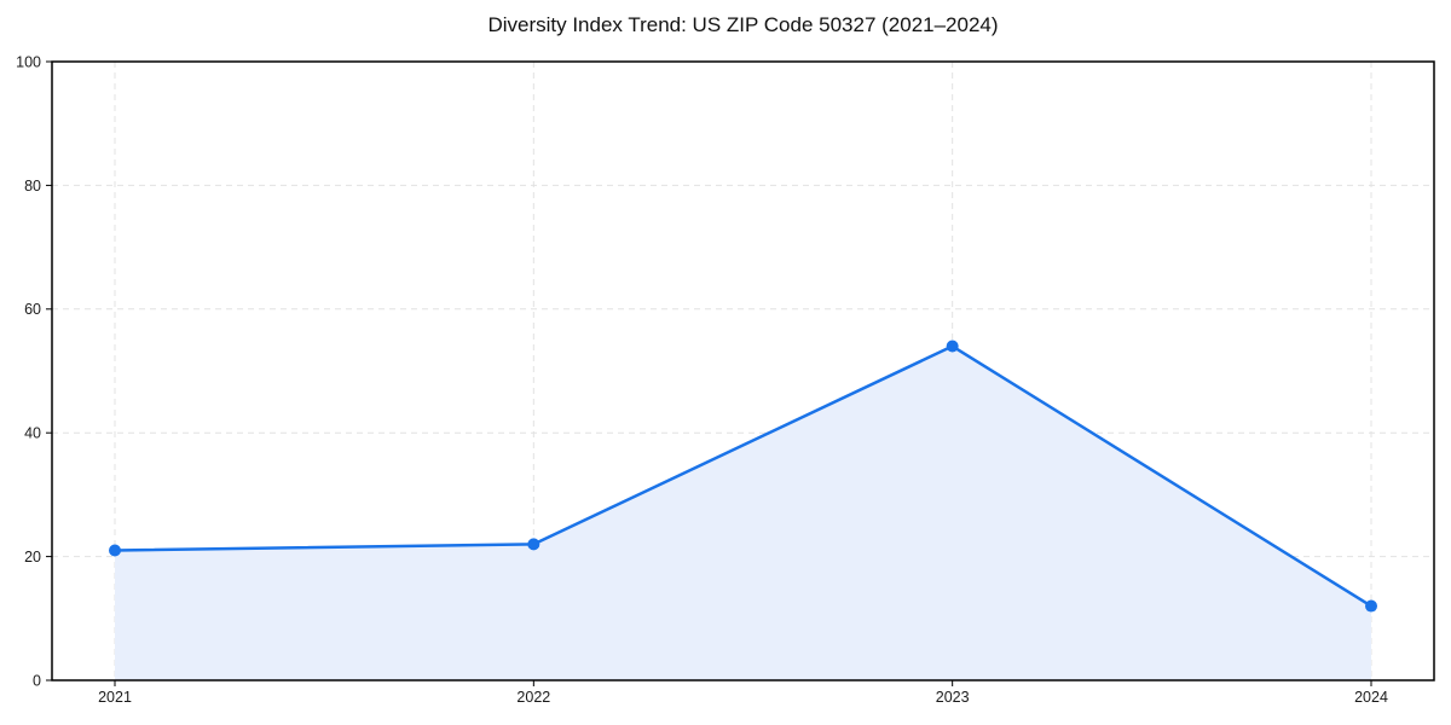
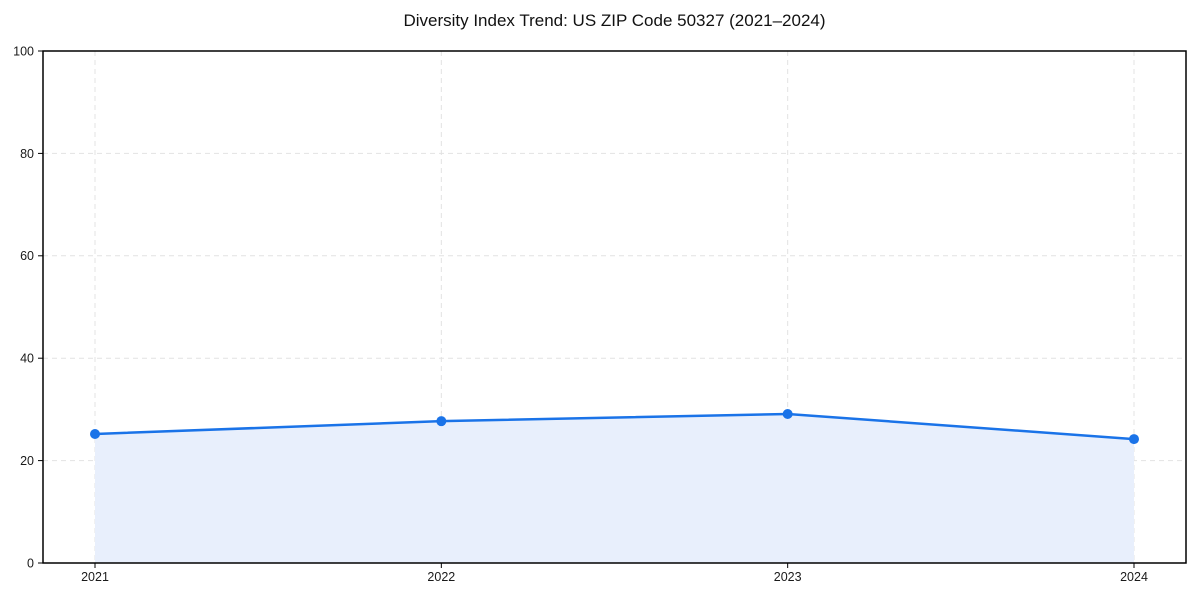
2021: 21 -> 25
2022: 22 -> 28
2023: 54 -> 29
2024: 12 -> 24
